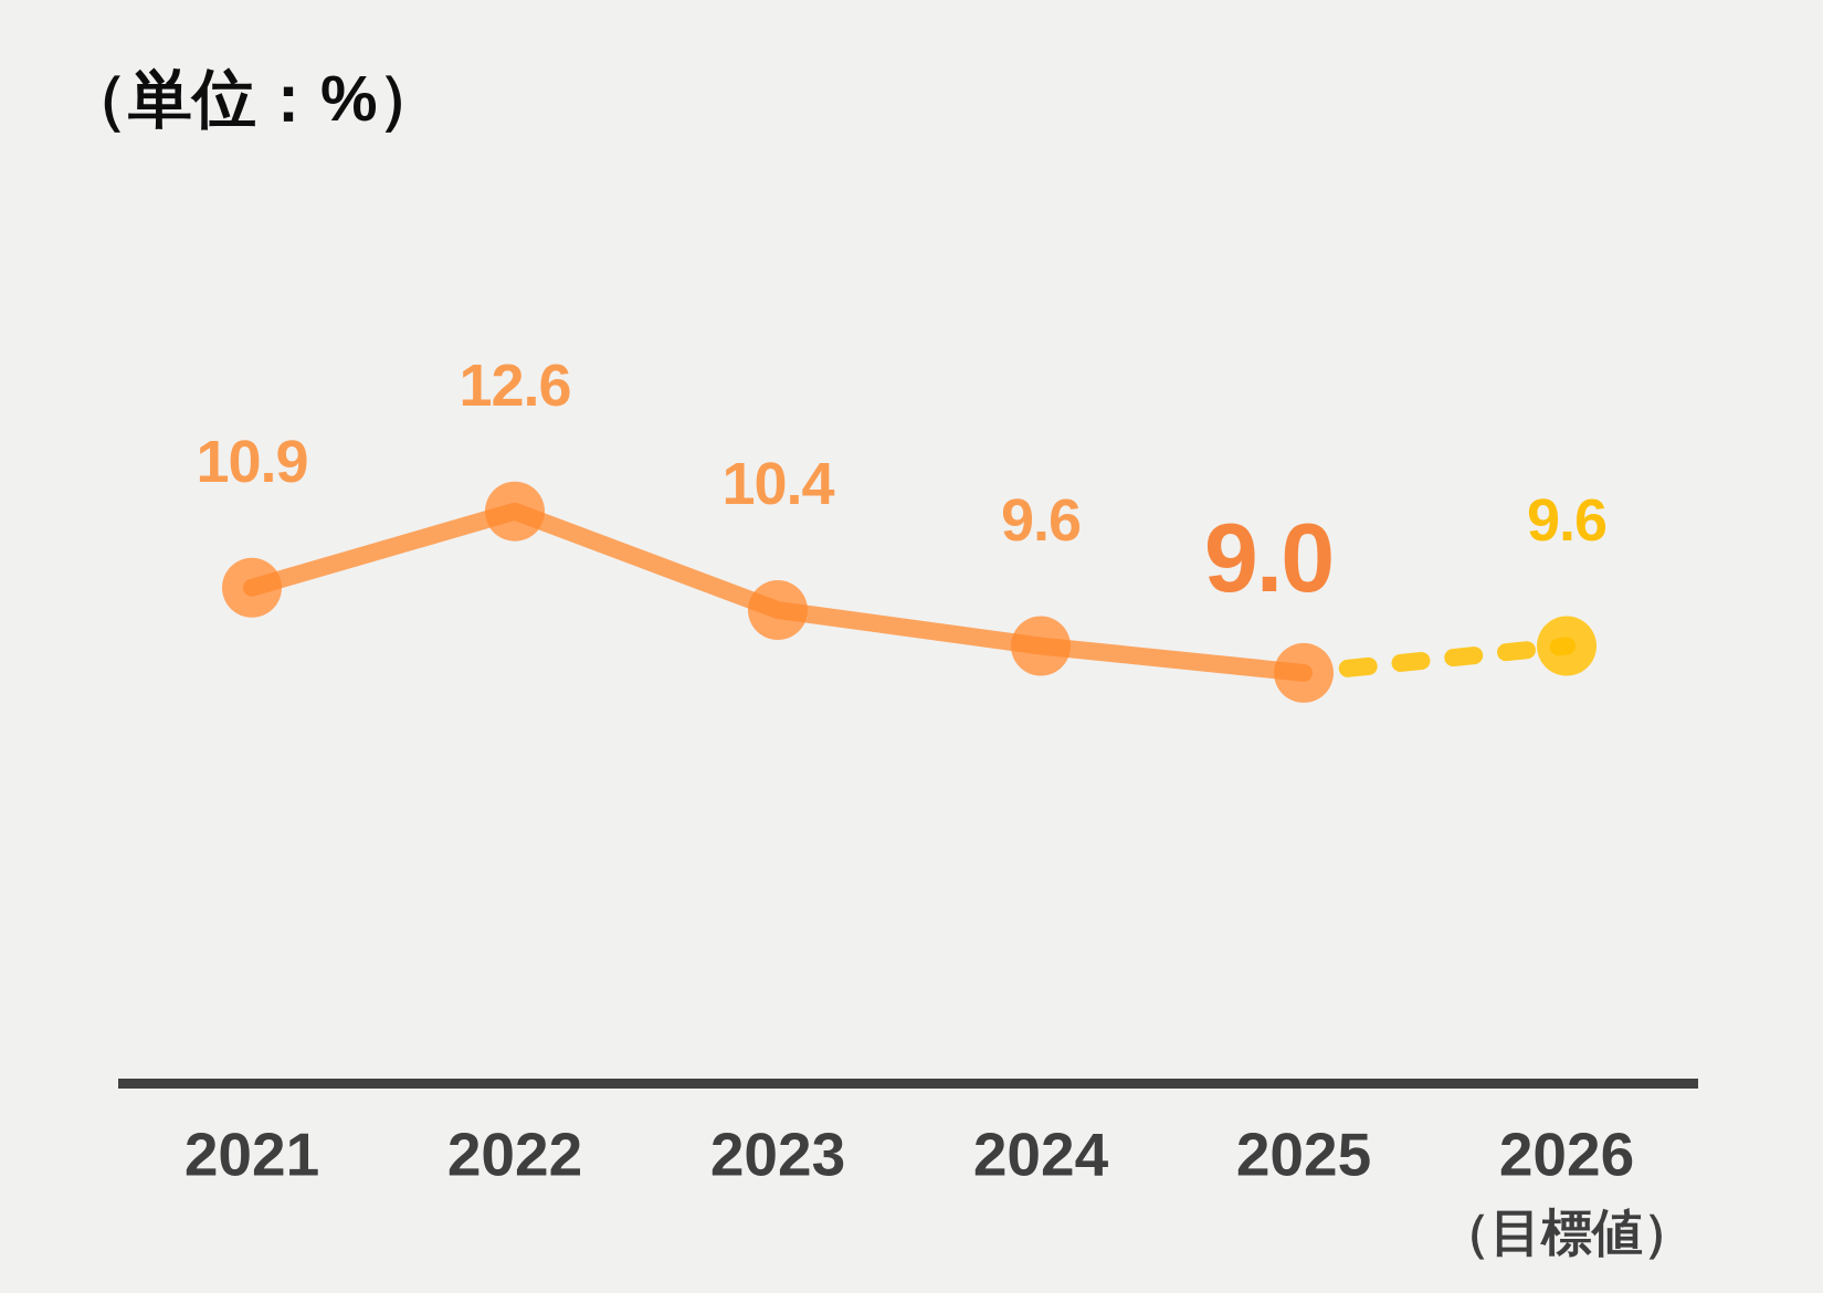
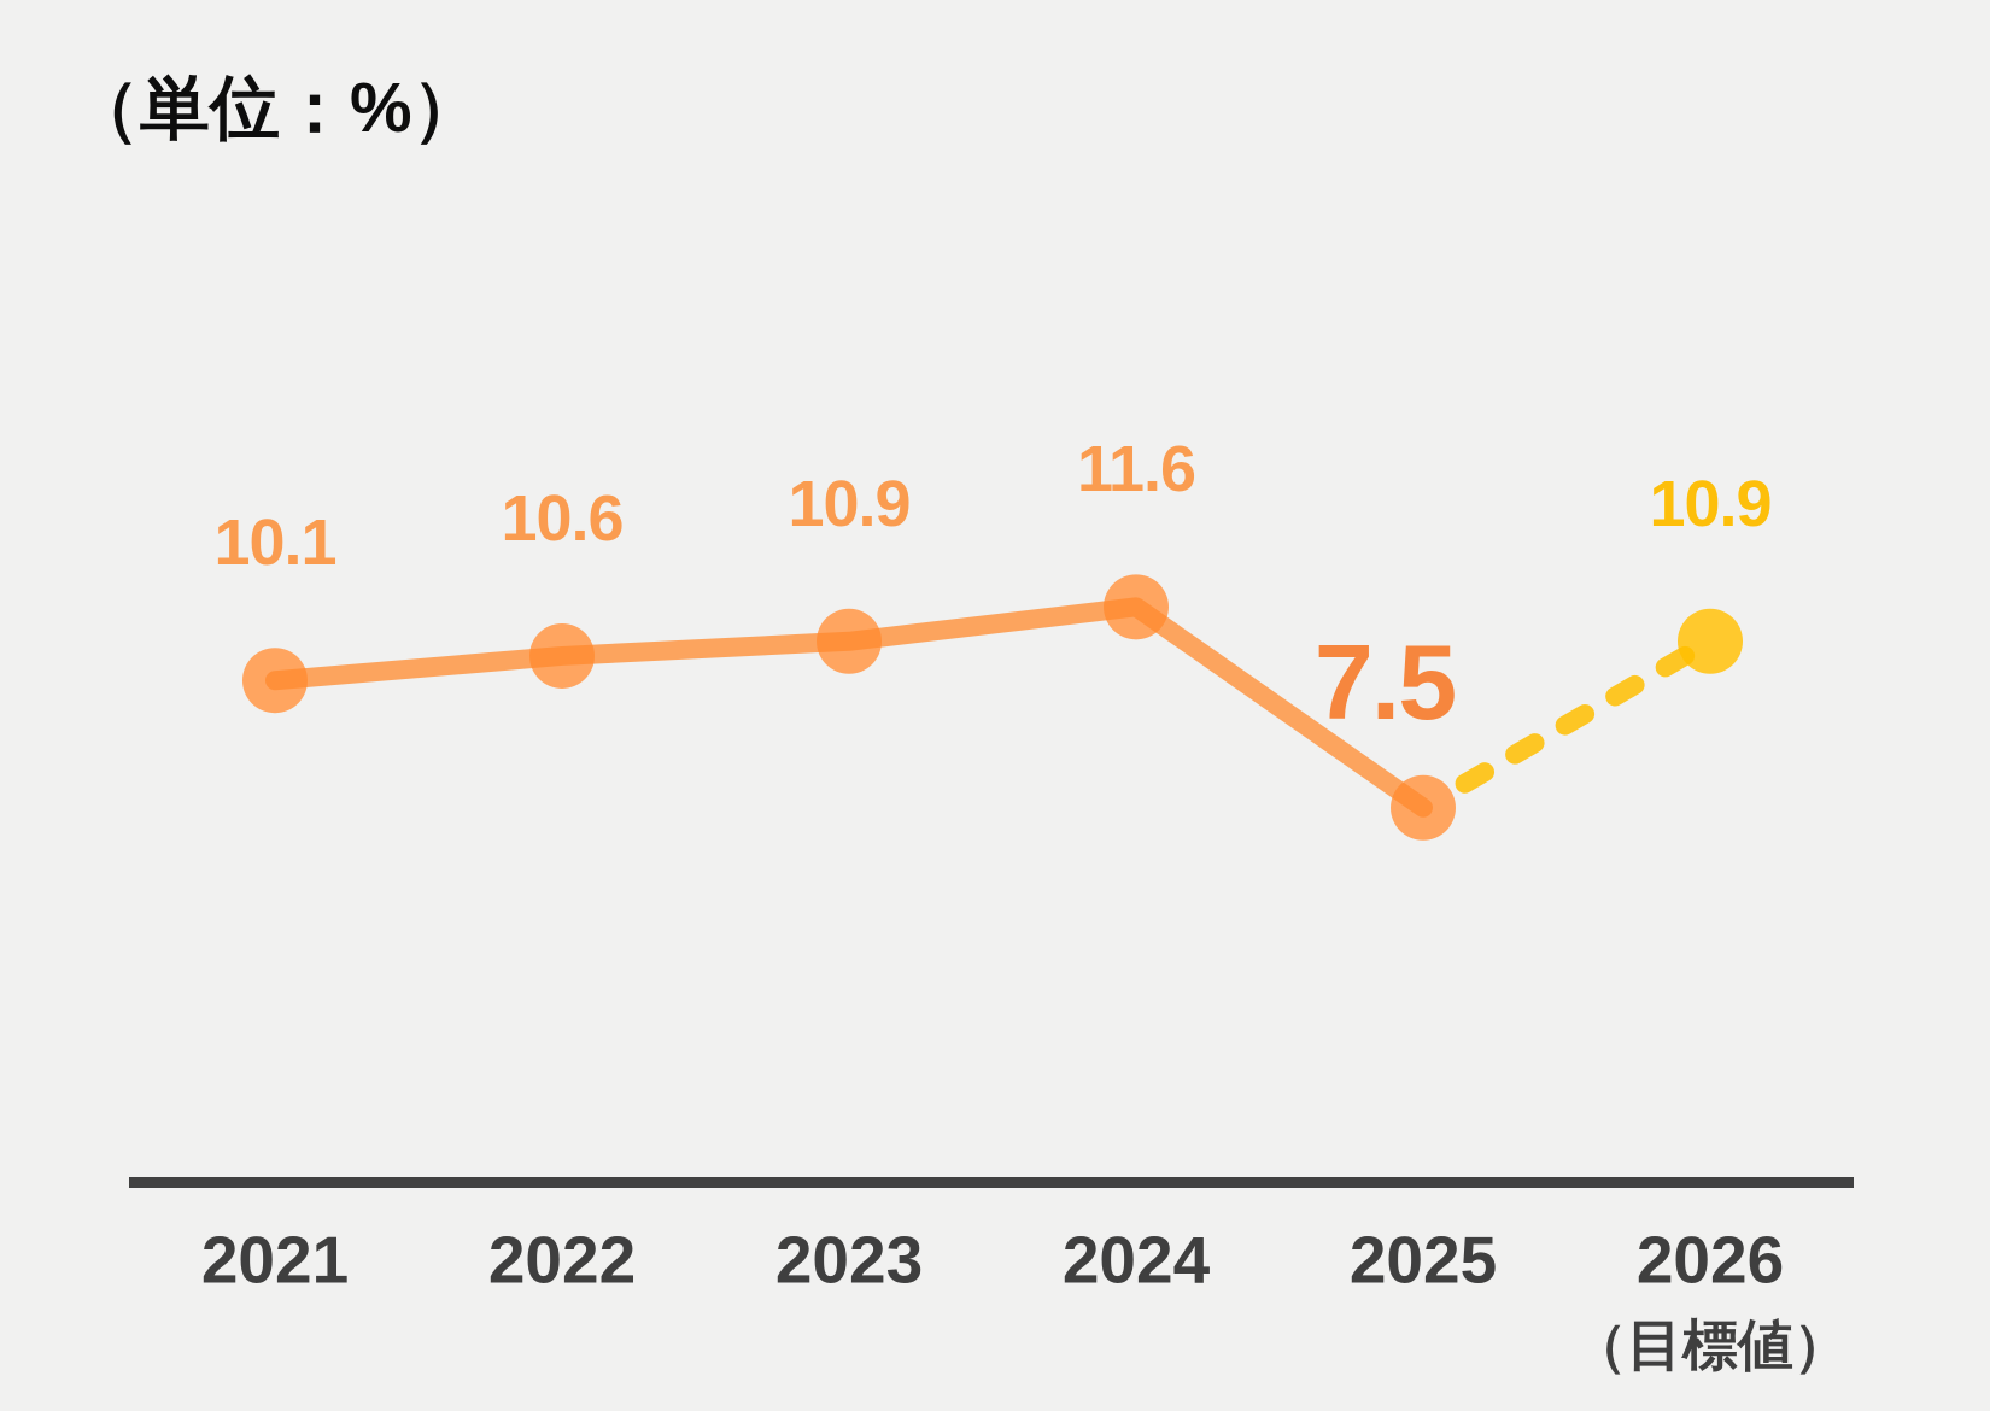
2021: 10.9 -> 10.1
2022: 12.6 -> 10.6
2023: 10.4 -> 10.9
2024: 9.6 -> 11.6
2025: 9.0 -> 7.5
2026: 9.6 -> 10.9
